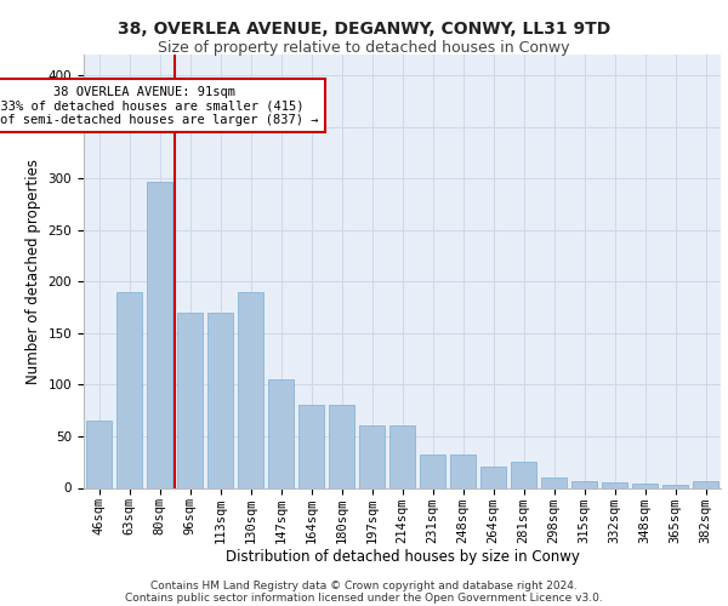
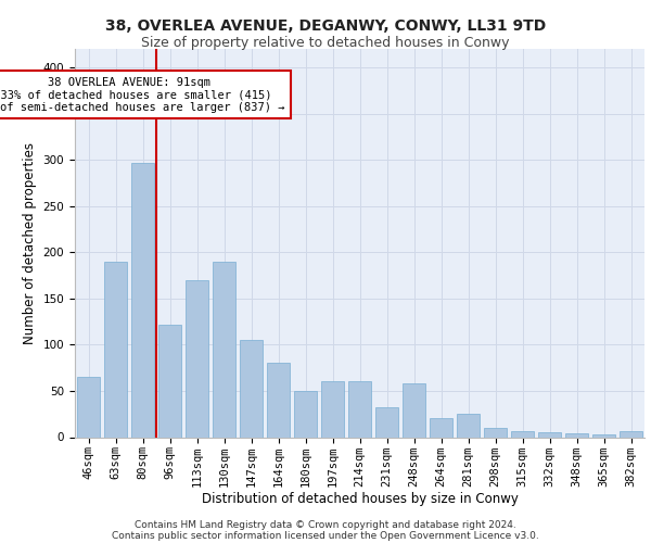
96sqm: 170 -> 122
180sqm: 80 -> 50
248sqm: 32 -> 58
